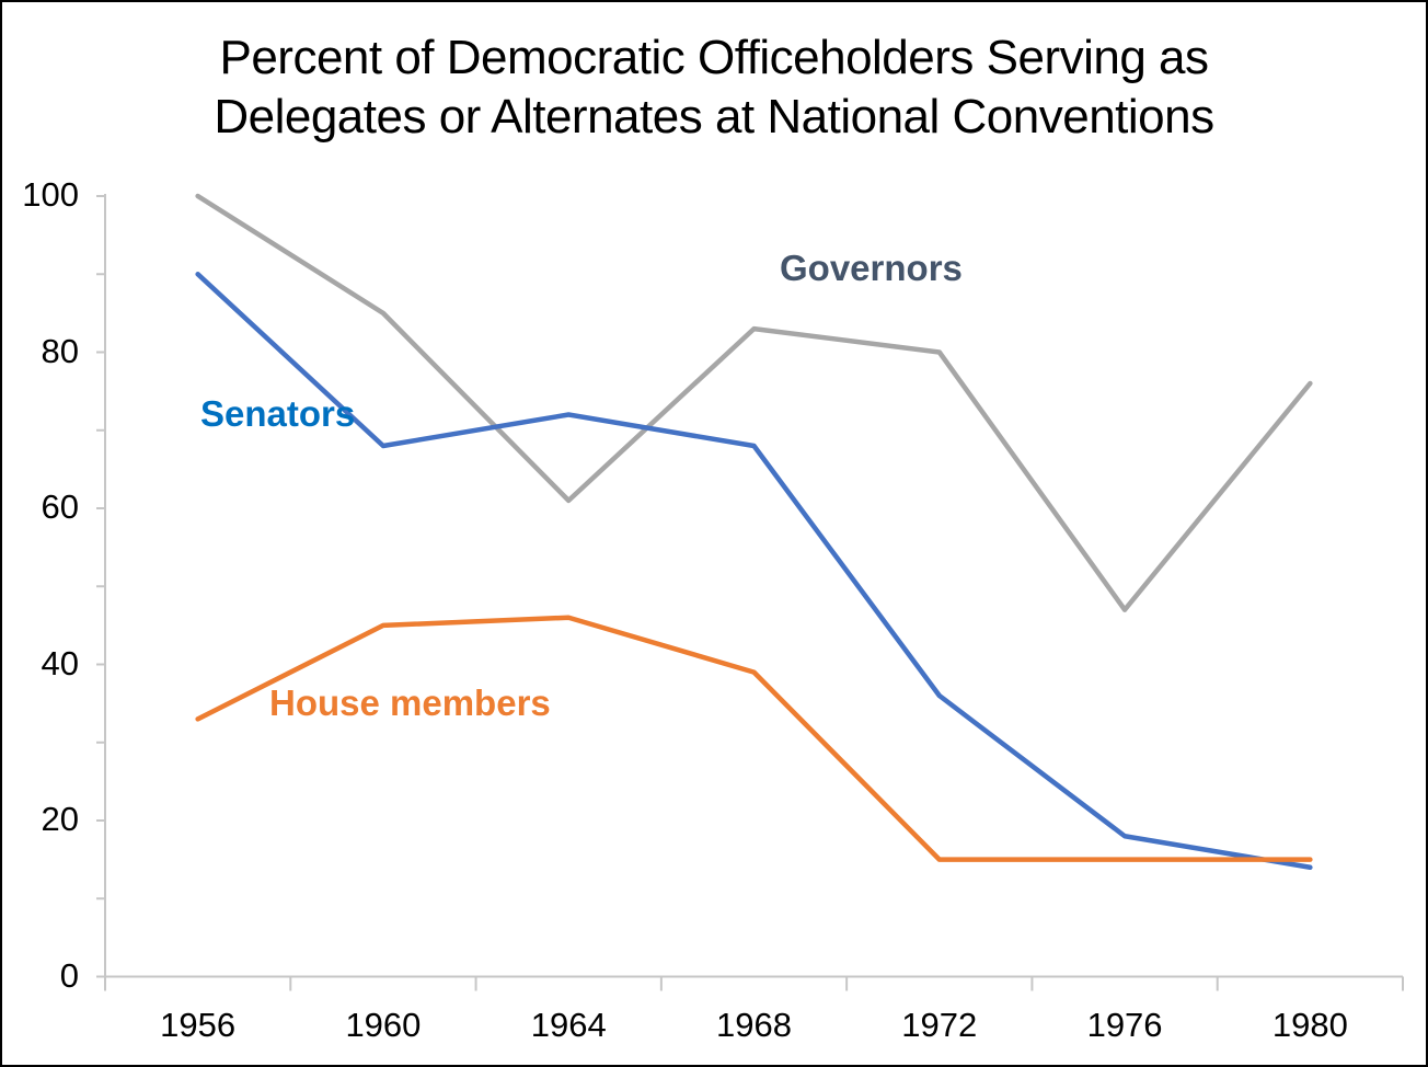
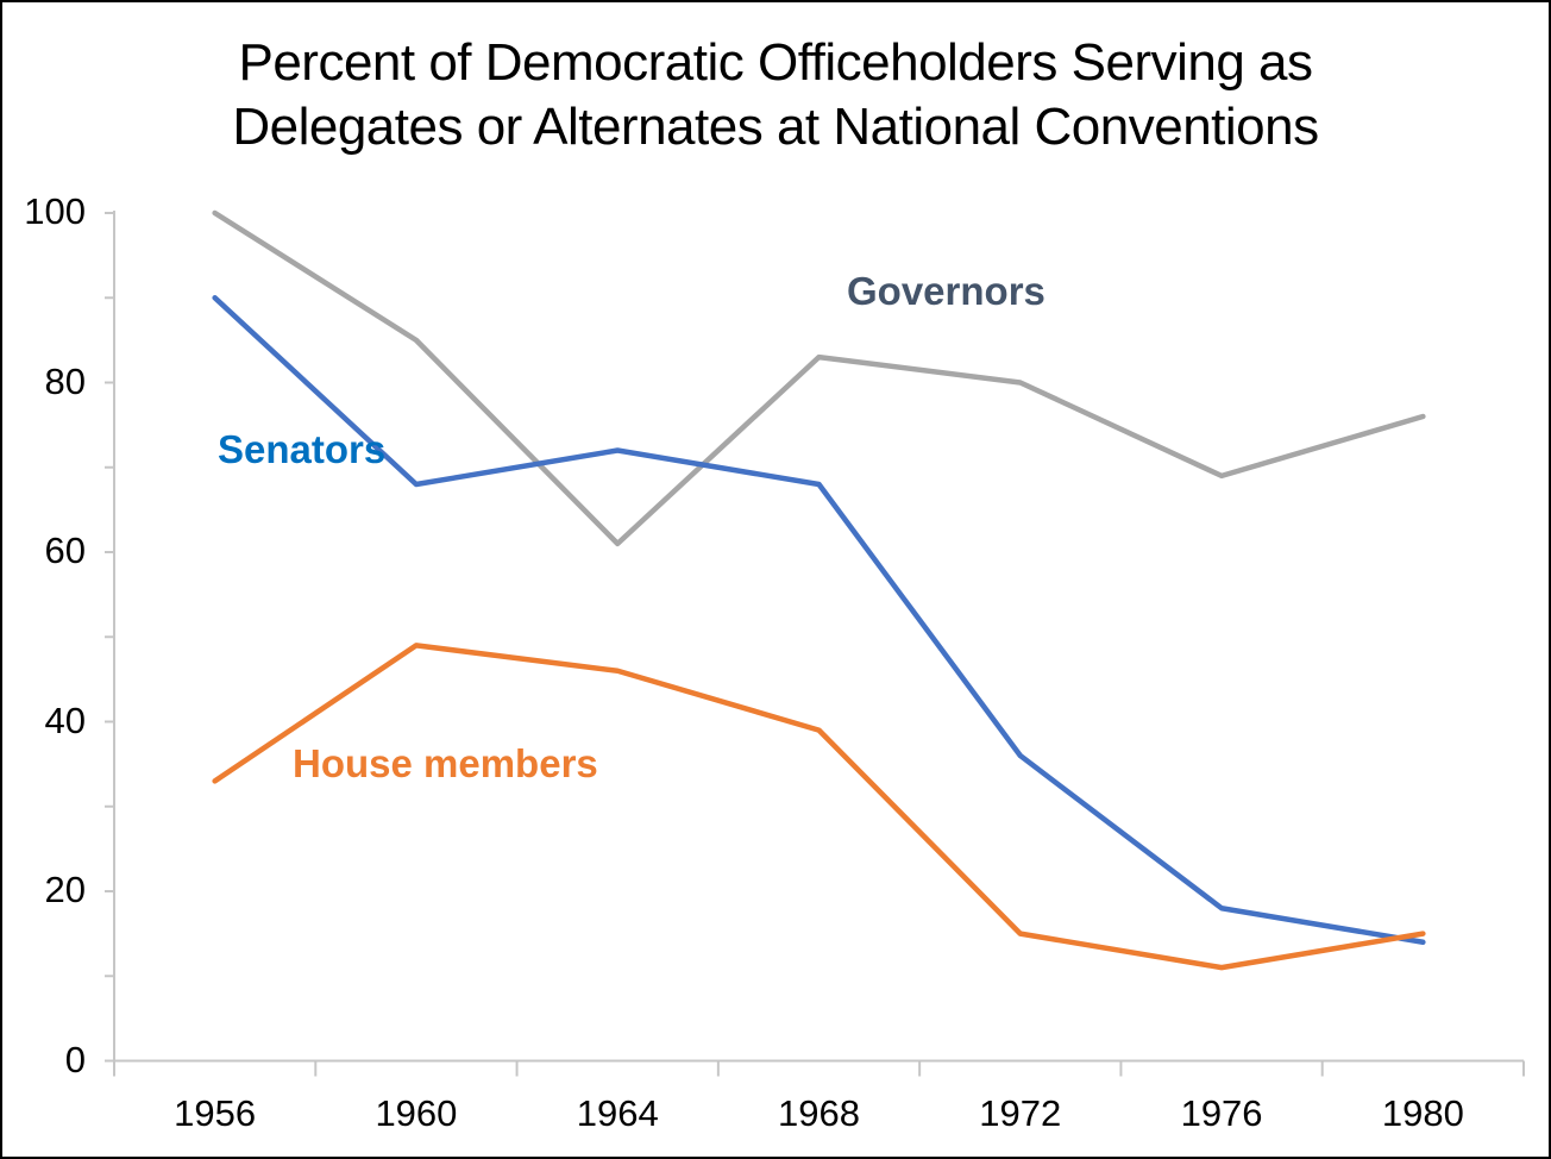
House members/1960: 45 -> 49
Governors/1976: 47 -> 69
House members/1976: 15 -> 11
